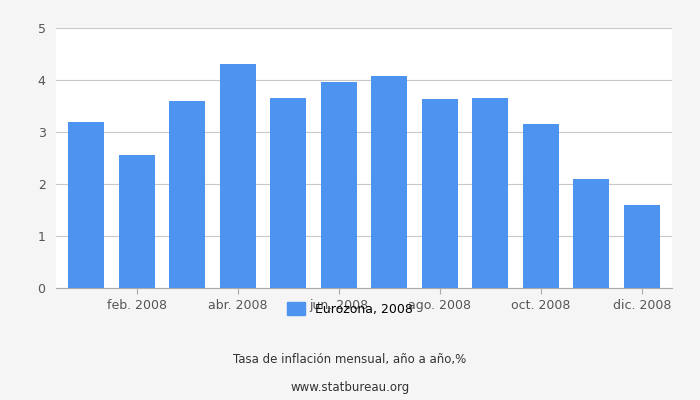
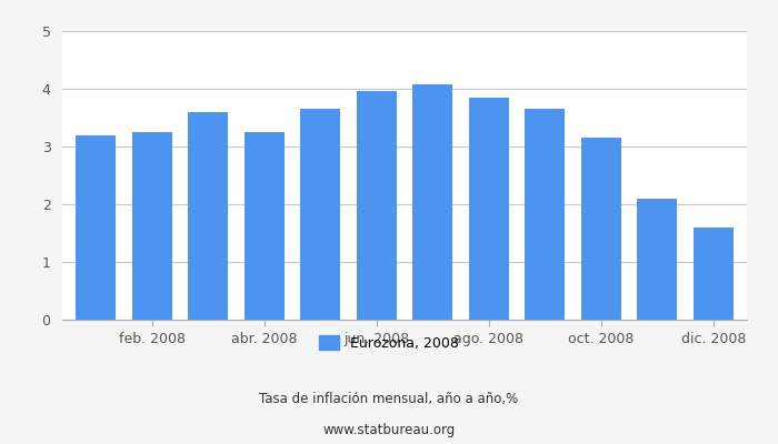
feb. 2008: 2.56 -> 3.25
abr. 2008: 4.30 -> 3.25
ago. 2008: 3.64 -> 3.85
